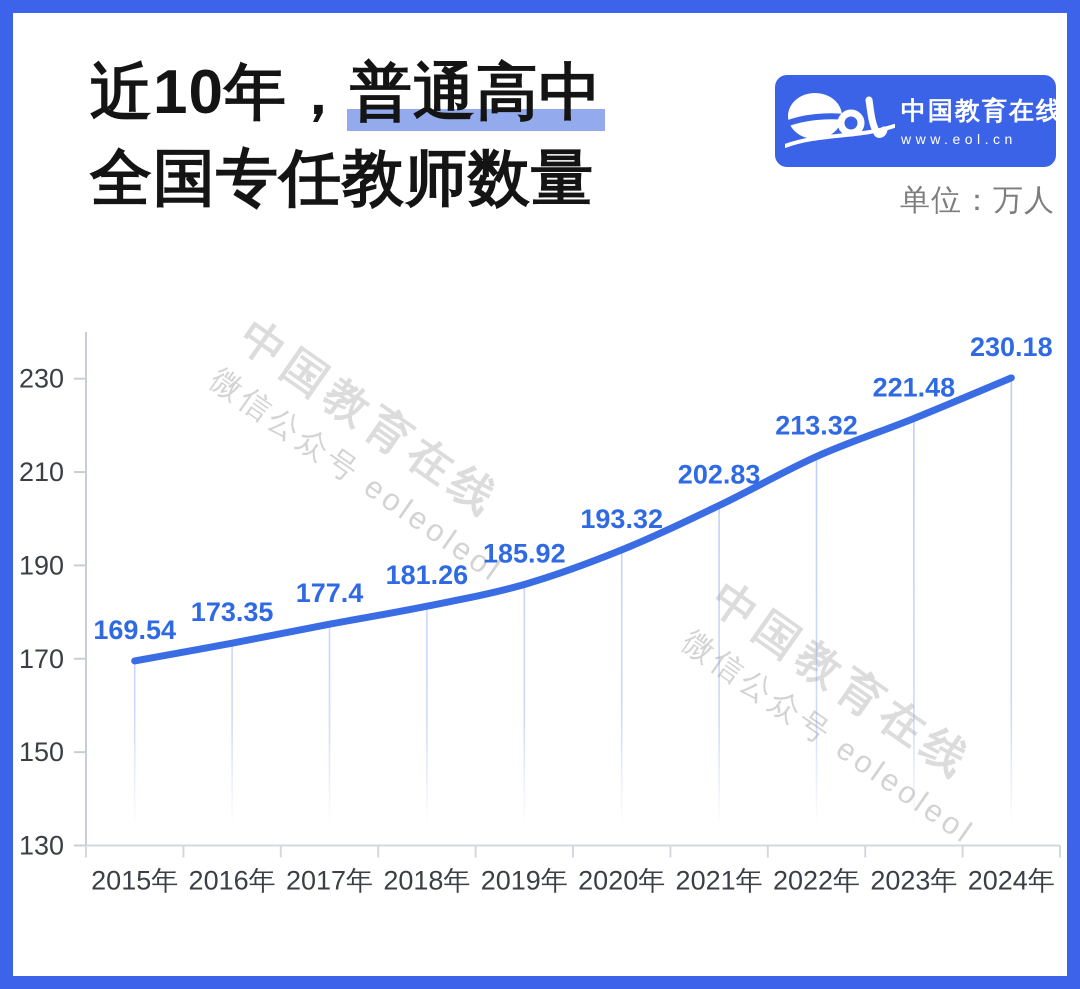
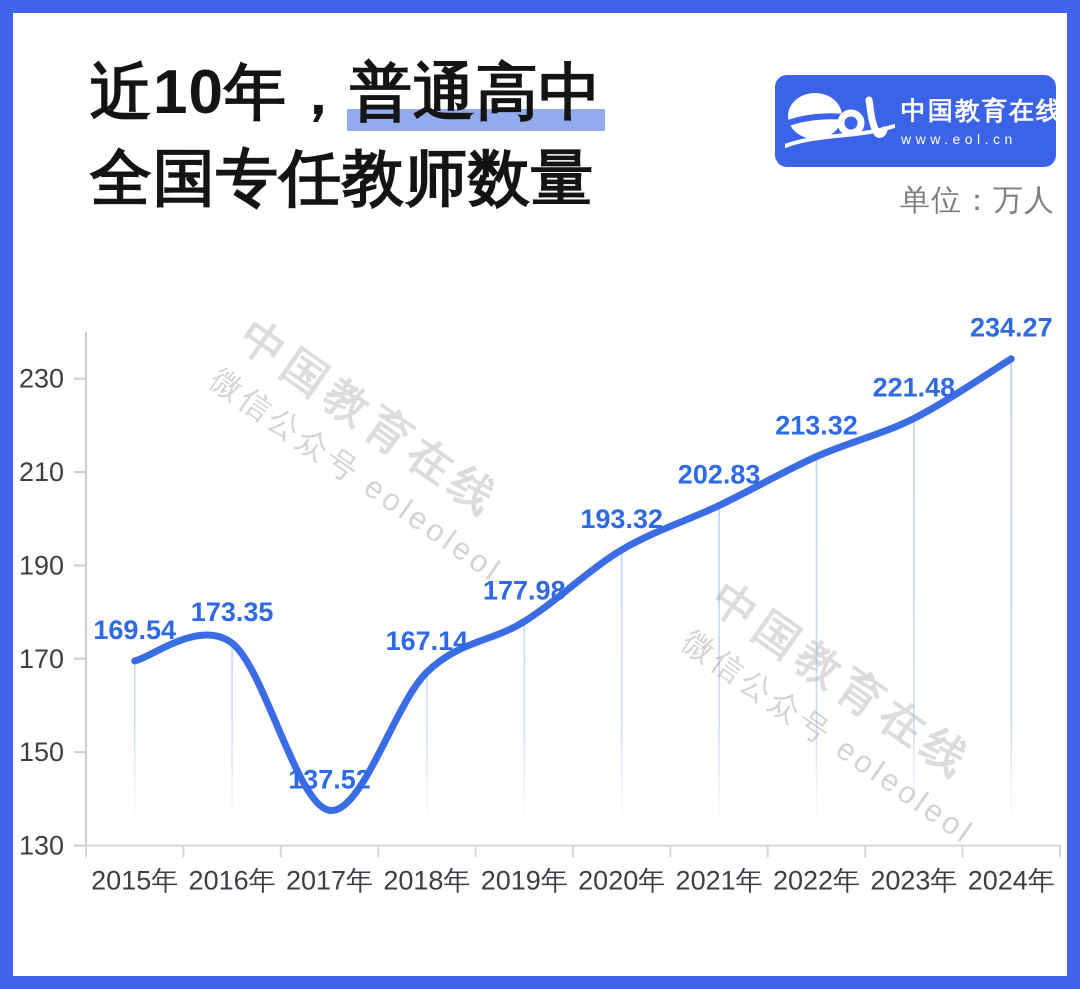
2017年: 177.4 -> 137.52
2018年: 181.26 -> 167.14
2019年: 185.92 -> 177.98
2024年: 230.18 -> 234.27
